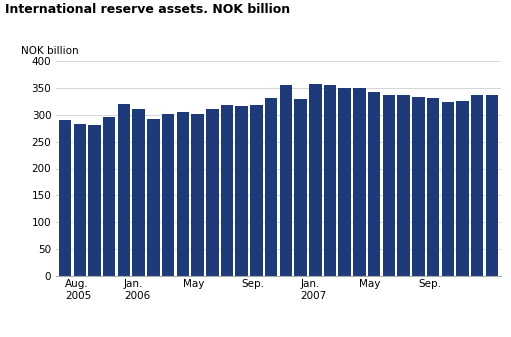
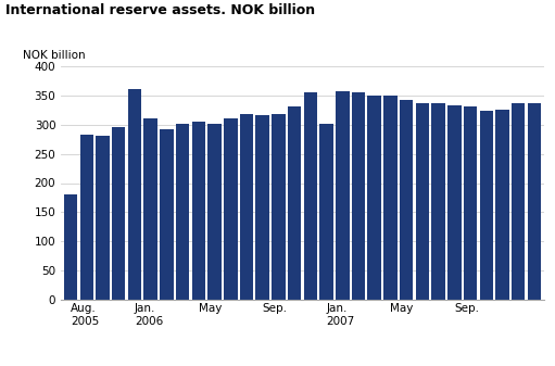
Aug. 2005: 290 -> 180
Jan. 2006: 320 -> 360
Jan. 2007: 328 -> 302
